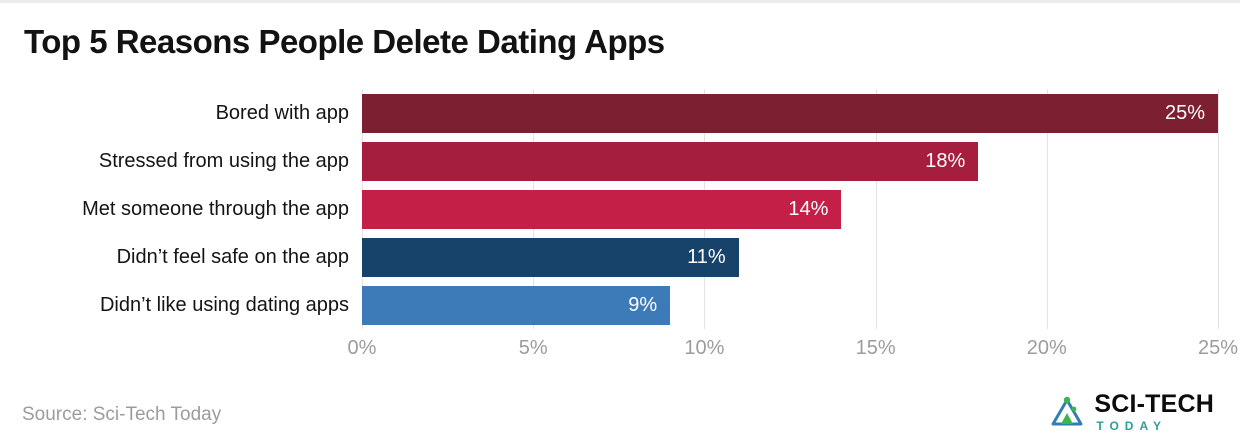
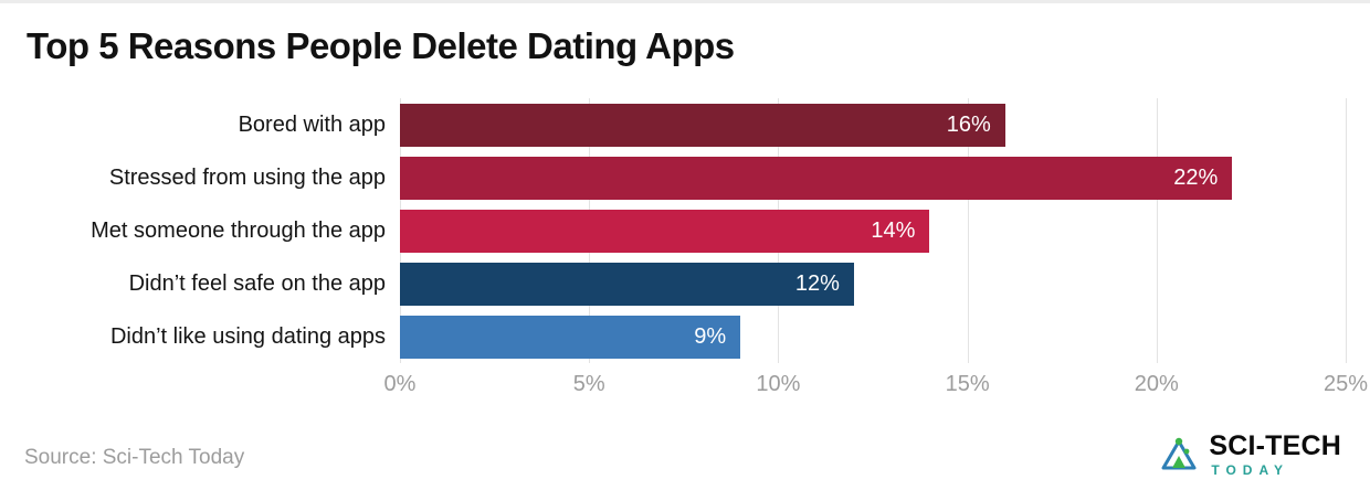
Bored with app: 25% -> 16%
Stressed from using the app: 18% -> 22%
Didn’t feel safe on the app: 11% -> 12%
